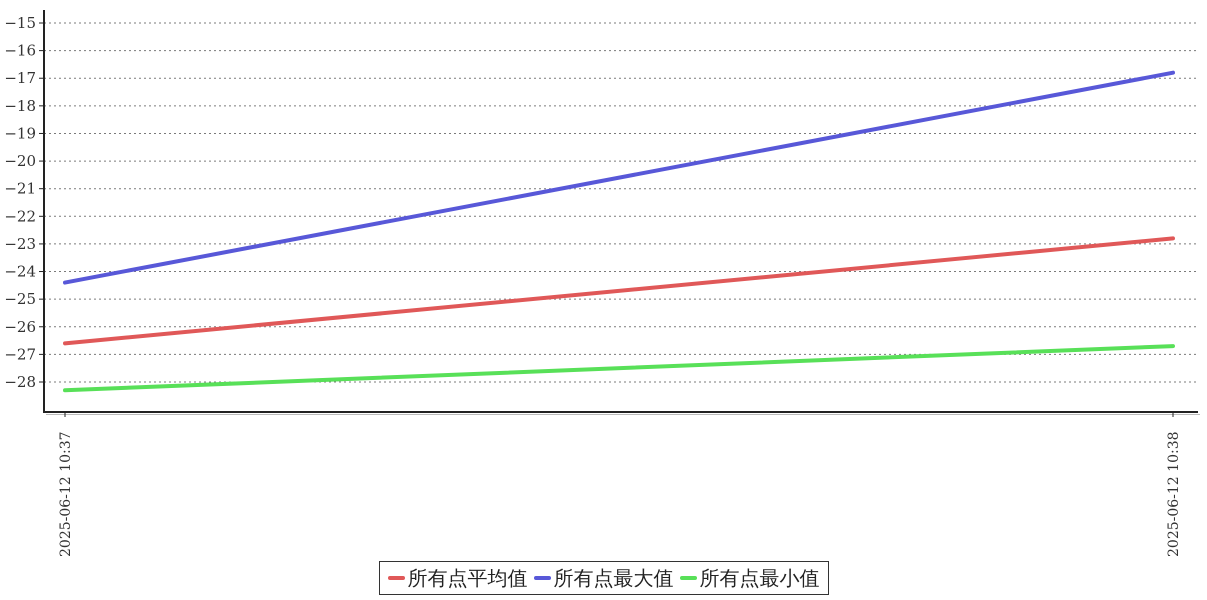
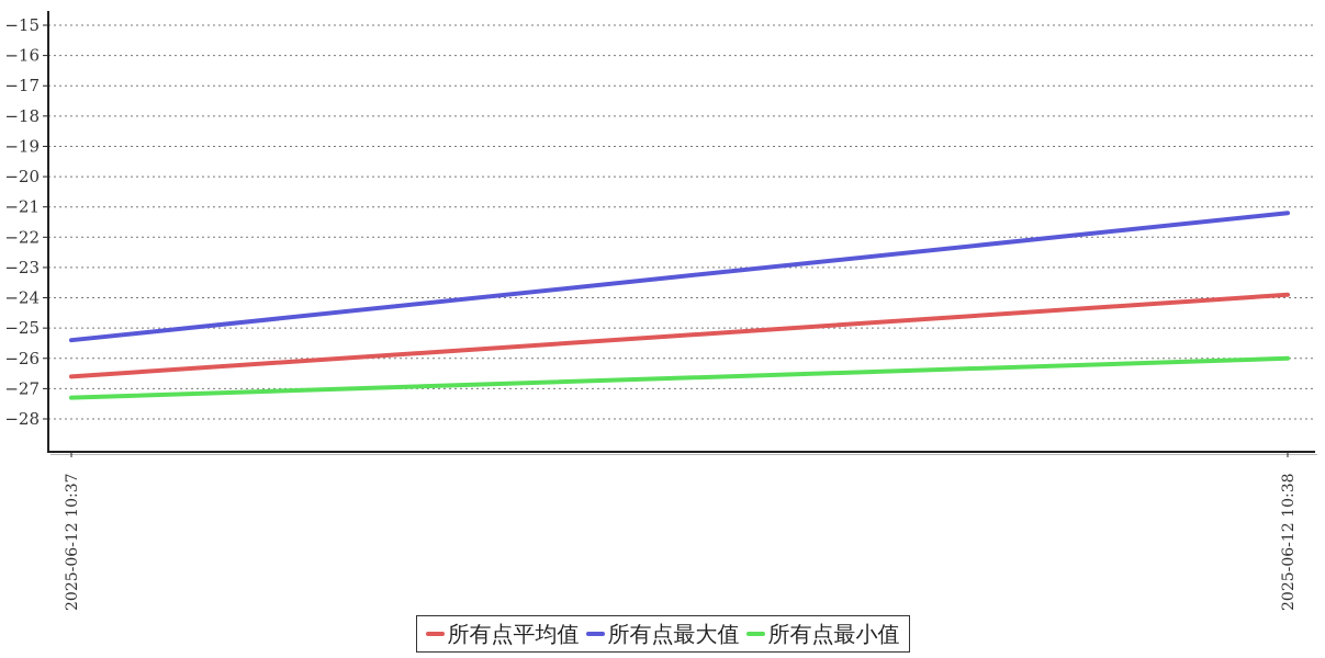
所有点最大值/2025-06-12 10:37: -24.4 -> -25.4
所有点最小值/2025-06-12 10:37: -28.3 -> -27.3
所有点平均值/2025-06-12 10:38: -22.8 -> -23.9
所有点最大值/2025-06-12 10:38: -16.8 -> -21.2
所有点最小值/2025-06-12 10:38: -26.7 -> -26.0
